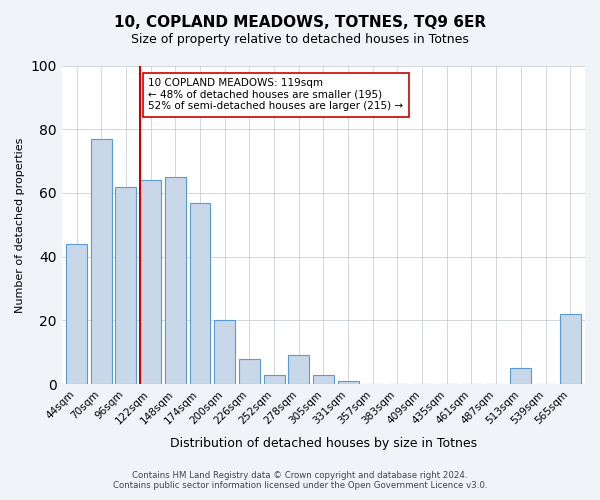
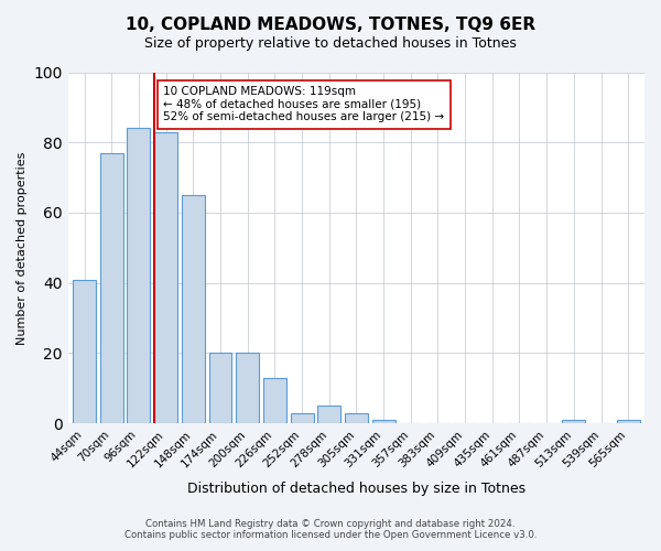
44sqm: 44 -> 41
96sqm: 62 -> 84
122sqm: 64 -> 83
174sqm: 57 -> 20
226sqm: 8 -> 13
278sqm: 9 -> 5
513sqm: 5 -> 1
565sqm: 22 -> 1
